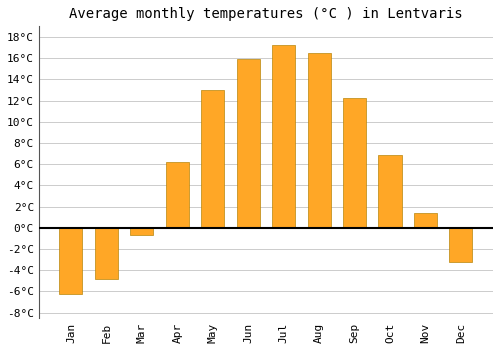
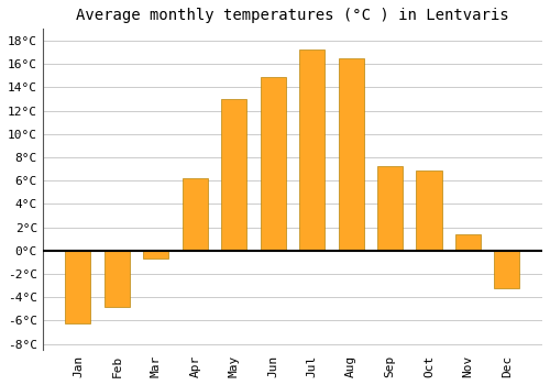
Jun: 15.9°C -> 14.9°C
Sep: 12.2°C -> 7.2°C
